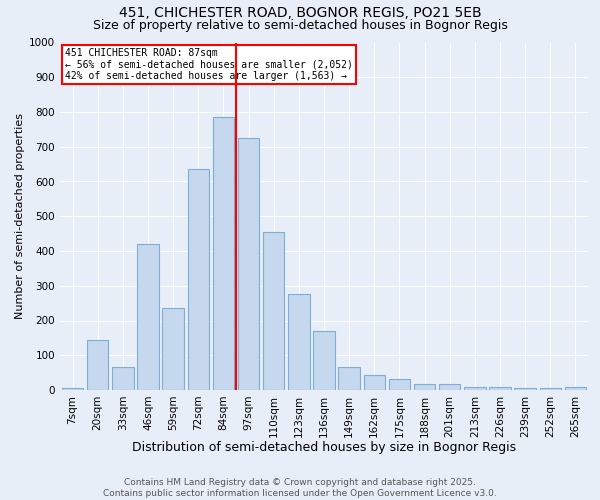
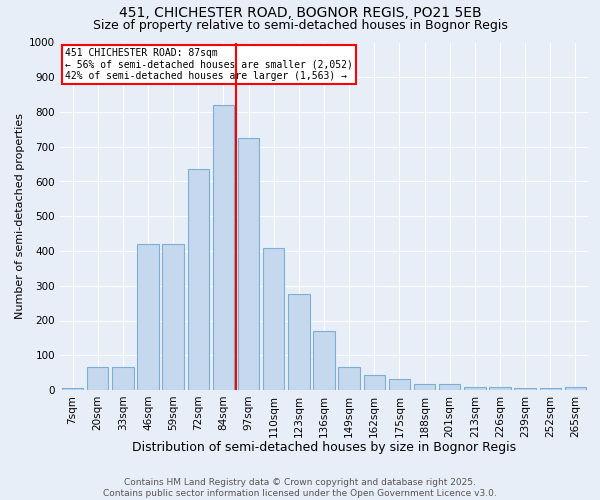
20sqm: 145 -> 65
59sqm: 235 -> 420
84sqm: 785 -> 820
110sqm: 455 -> 410
